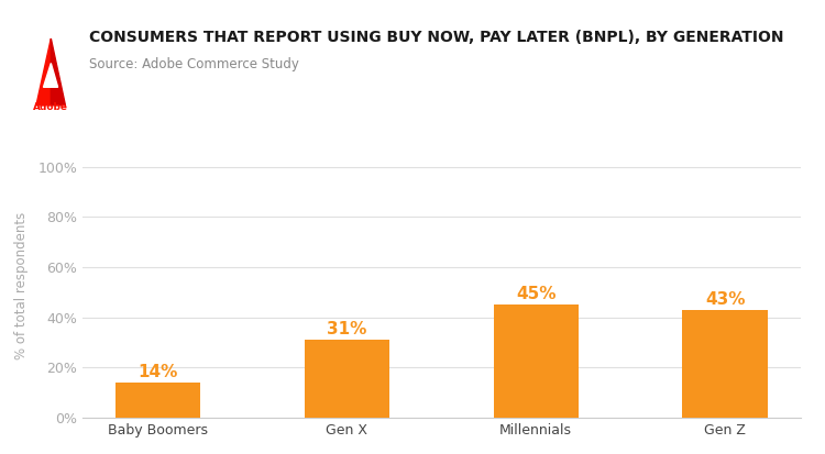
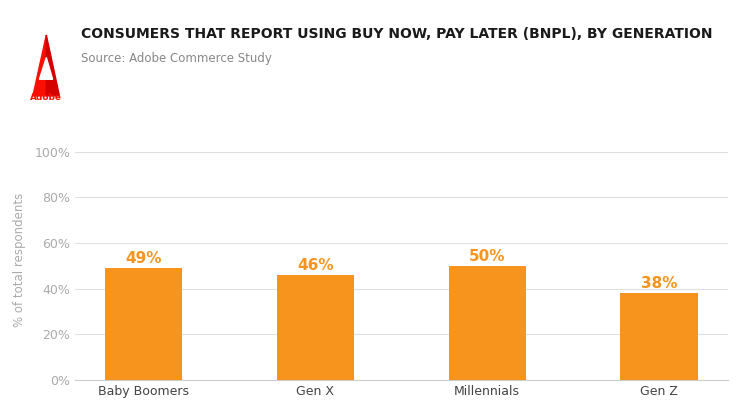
Baby Boomers: 14% -> 49%
Gen X: 31% -> 46%
Millennials: 45% -> 50%
Gen Z: 43% -> 38%
